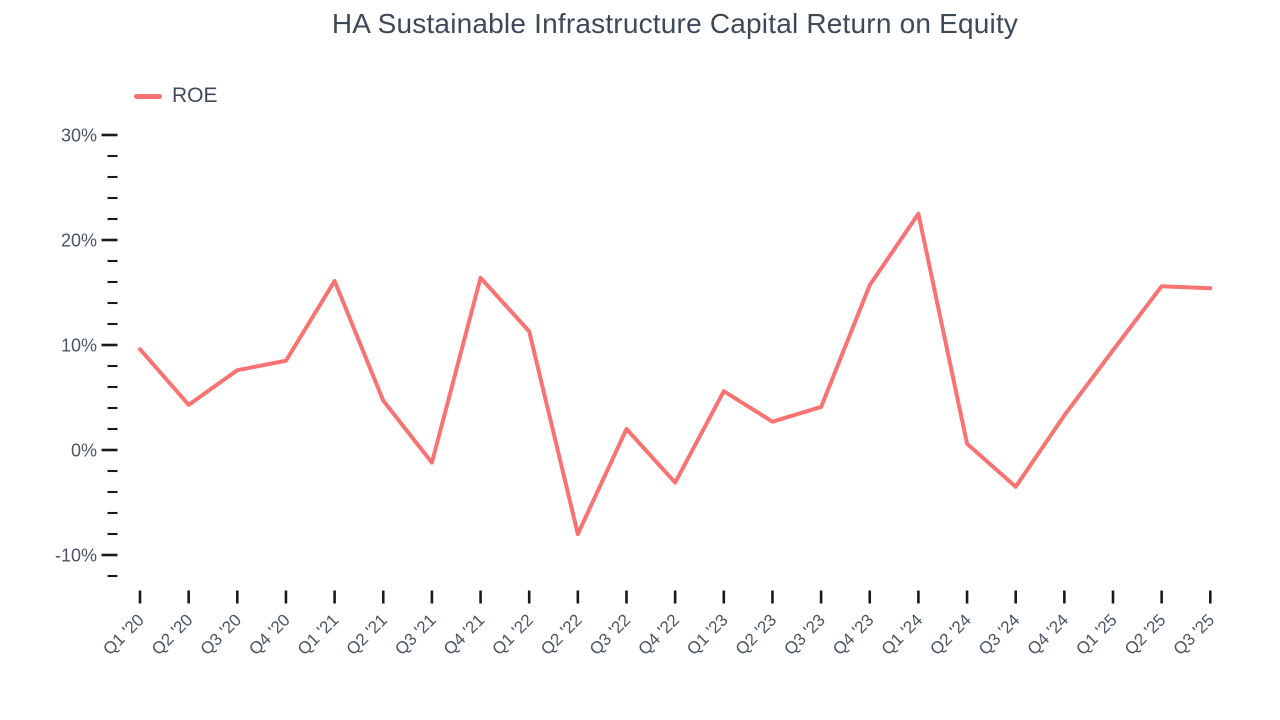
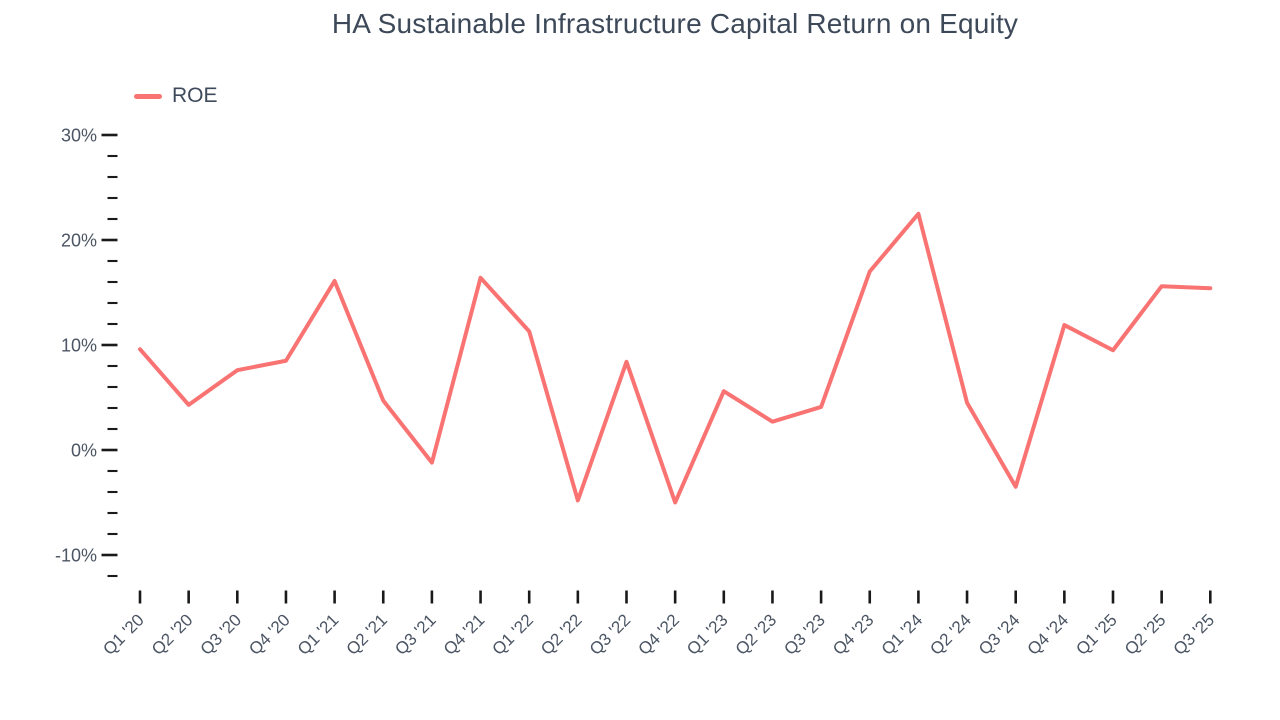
Q2 '22: -8.0% -> -4.8%
Q3 '22: 2.0% -> 8.4%
Q4 '22: -3.1% -> -5.0%
Q4 '23: 15.7% -> 17.0%
Q2 '24: 0.6% -> 4.5%
Q4 '24: 3.3% -> 11.9%
